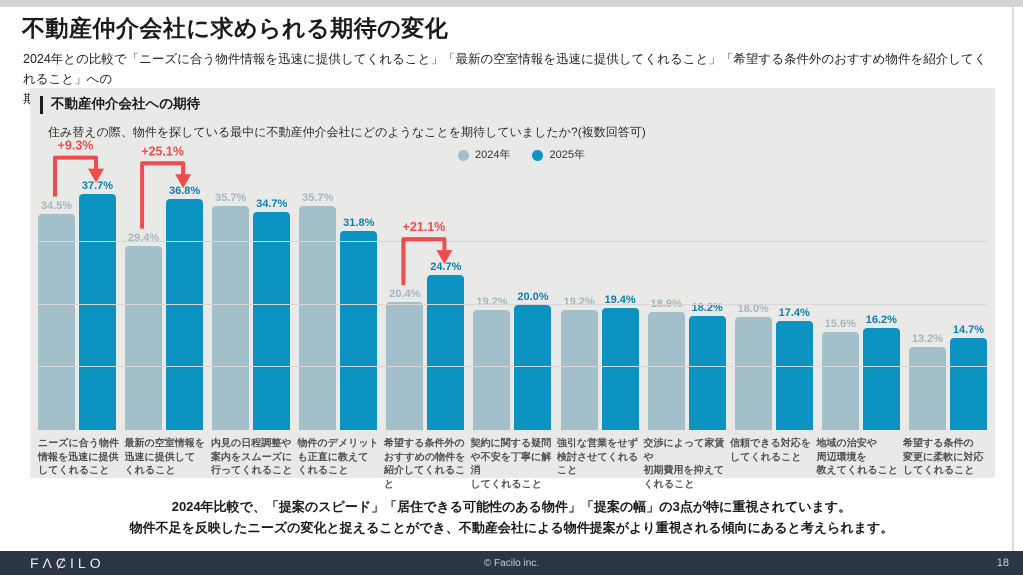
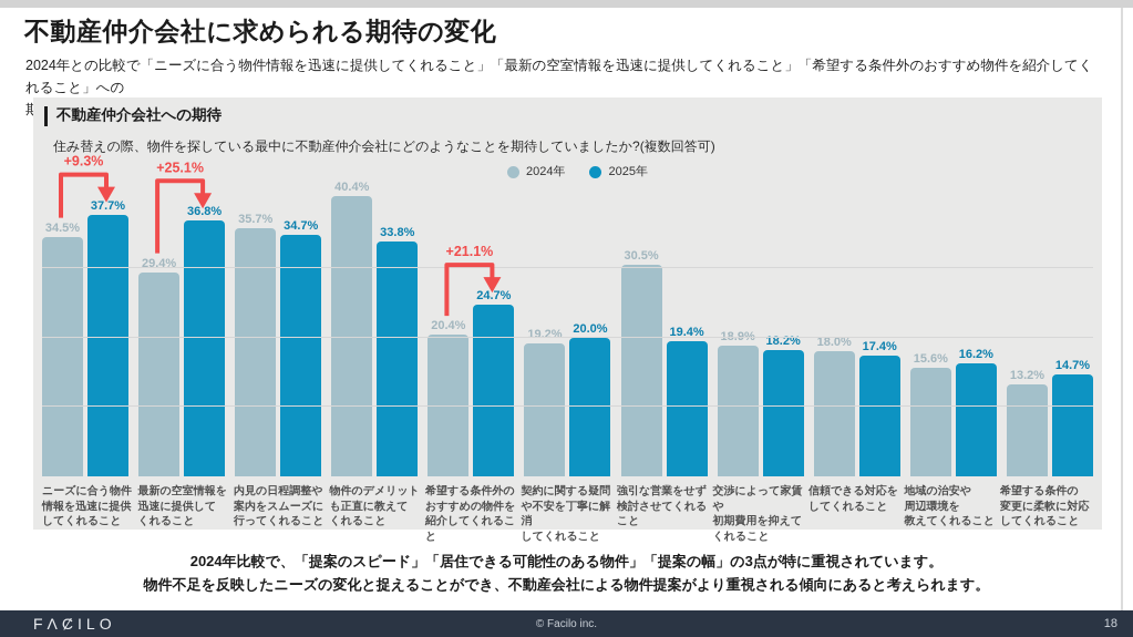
2024年/物件のデメリット も正直に教えて くれること: 35.7% -> 40.4%
2025年/物件のデメリット も正直に教えて くれること: 31.8% -> 33.8%
2024年/強引な営業をせず 検討させてくれる こと: 19.2% -> 30.5%
